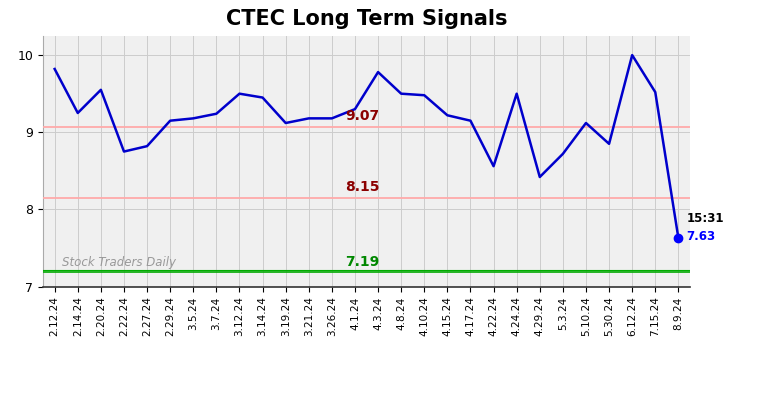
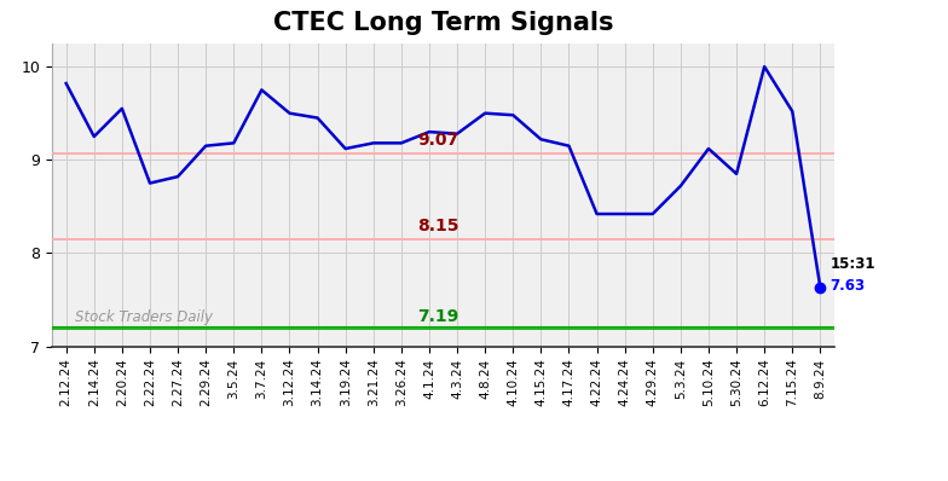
3.7.24: 9.24 -> 9.75
4.3.24: 9.78 -> 9.28
4.22.24: 8.56 -> 8.42
4.24.24: 9.50 -> 8.42
